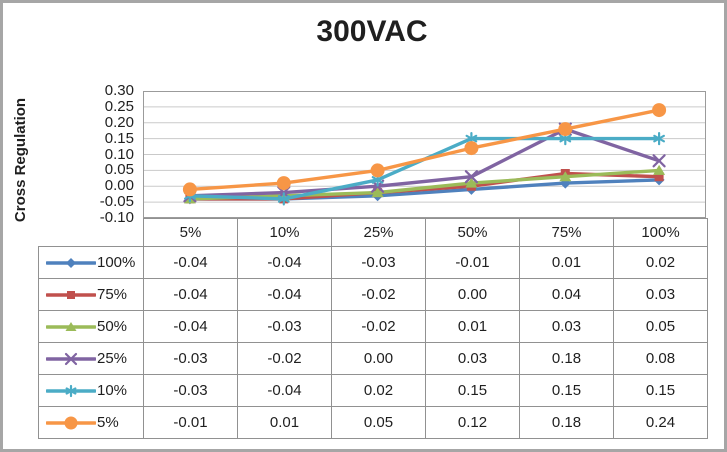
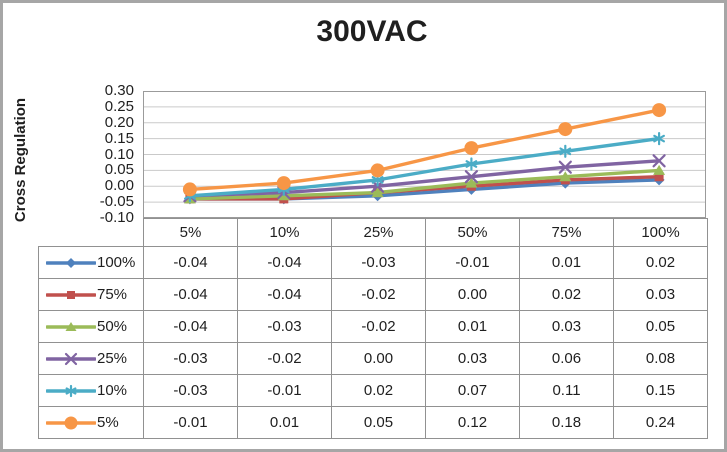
10%/10%: -0.04 -> -0.01
10%/50%: 0.15 -> 0.07
75%/75%: 0.04 -> 0.02
25%/75%: 0.18 -> 0.06
10%/75%: 0.15 -> 0.11
